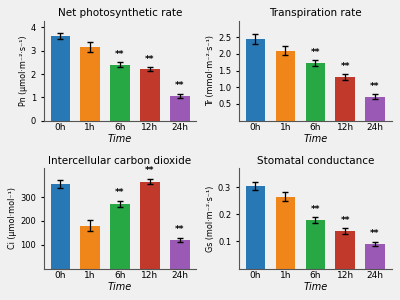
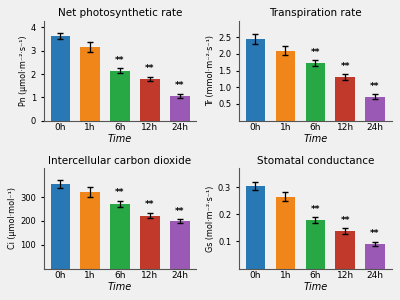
Net photosynthetic rate/6h: 2.40 -> 2.15
Net photosynthetic rate/12h: 2.20 -> 1.80
Intercellular carbon dioxide/1h: 180 -> 322
Intercellular carbon dioxide/12h: 365 -> 222
Intercellular carbon dioxide/24h: 120 -> 198
